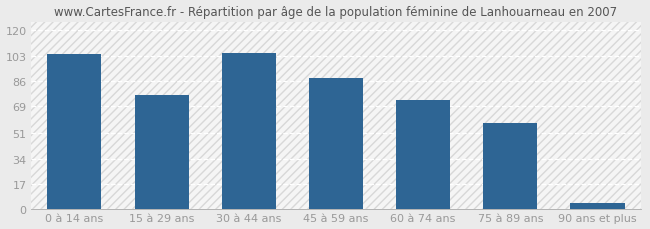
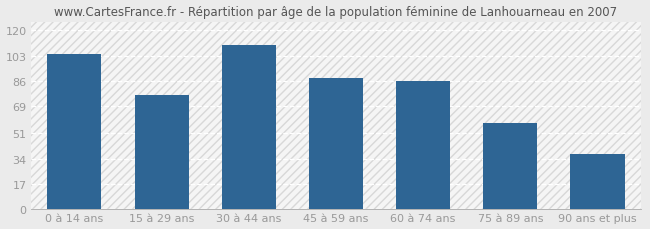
30 à 44 ans: 105 -> 110
60 à 74 ans: 73 -> 86
90 ans et plus: 4 -> 37
